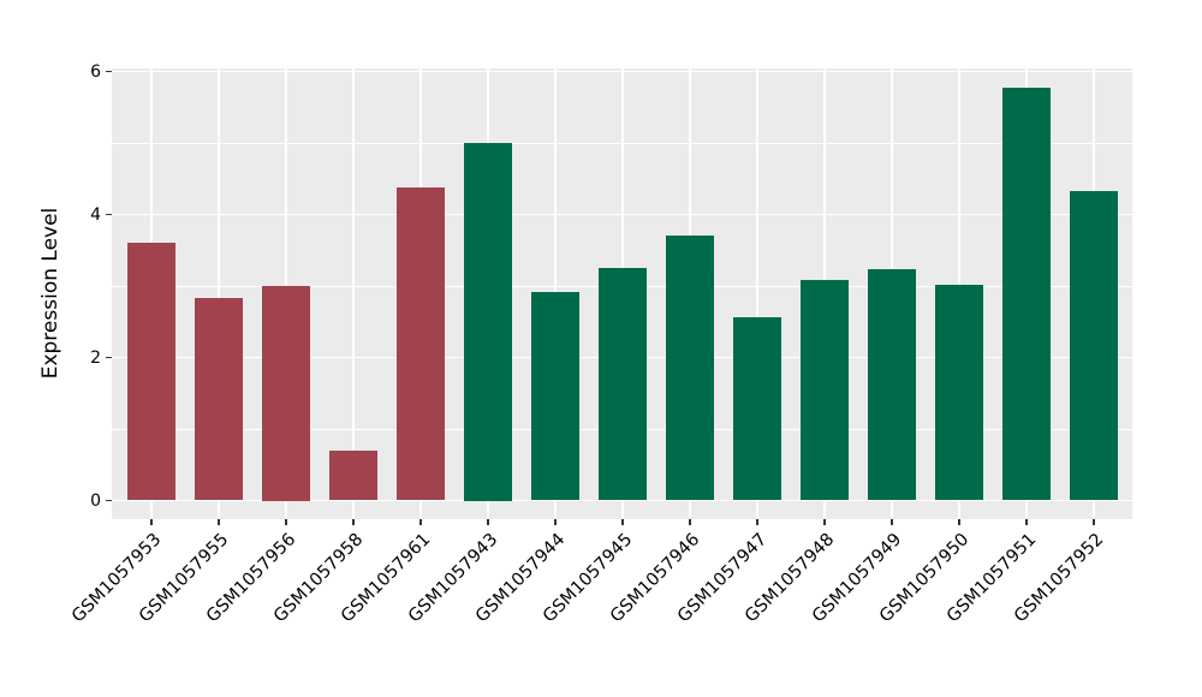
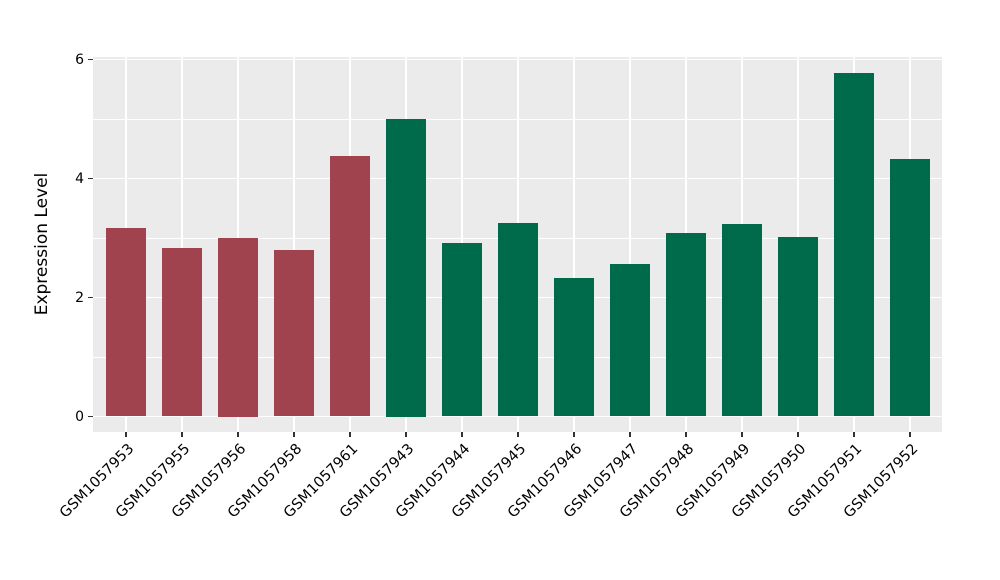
GSM1057953: 3.6 -> 3.2
GSM1057958: 0.7 -> 2.8
GSM1057946: 3.7 -> 2.3
